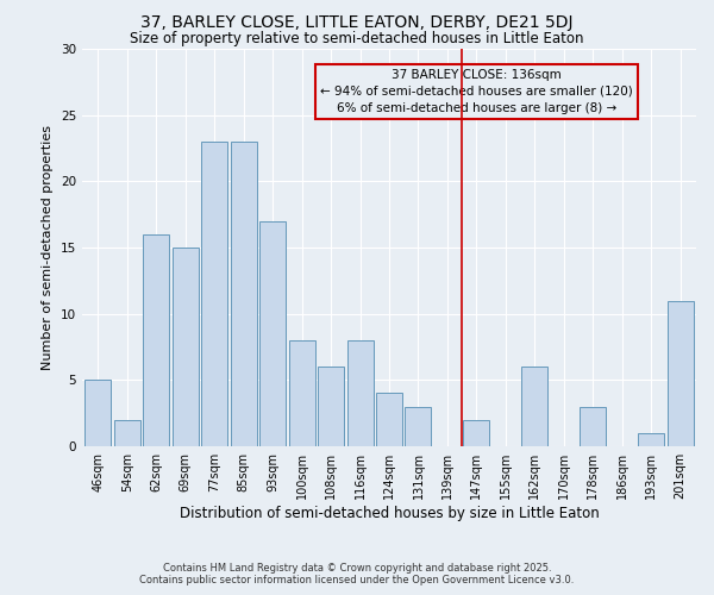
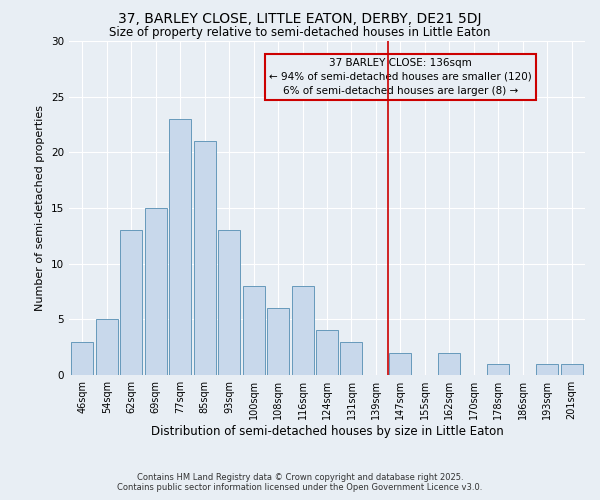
46sqm: 5 -> 3
54sqm: 2 -> 5
62sqm: 16 -> 13
85sqm: 23 -> 21
93sqm: 17 -> 13
162sqm: 6 -> 2
178sqm: 3 -> 1
201sqm: 11 -> 1
